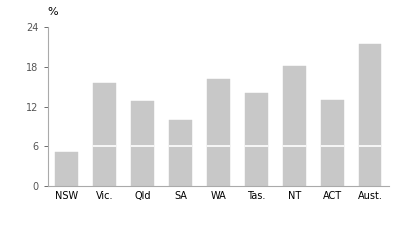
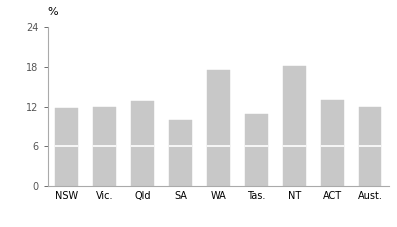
NSW: 5.2 -> 11.8
Vic.: 15.6 -> 11.9
WA: 16.2 -> 17.5
Tas.: 14.0 -> 10.9
Aust.: 21.4 -> 12.0
